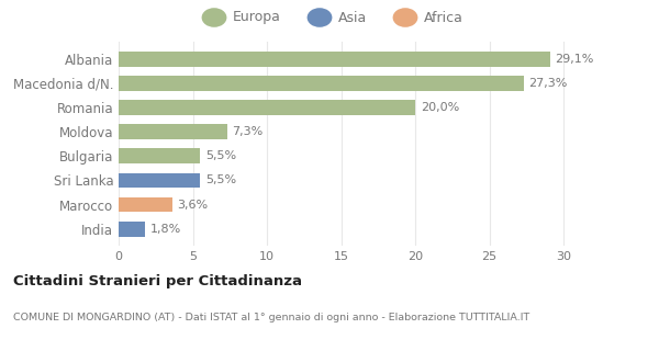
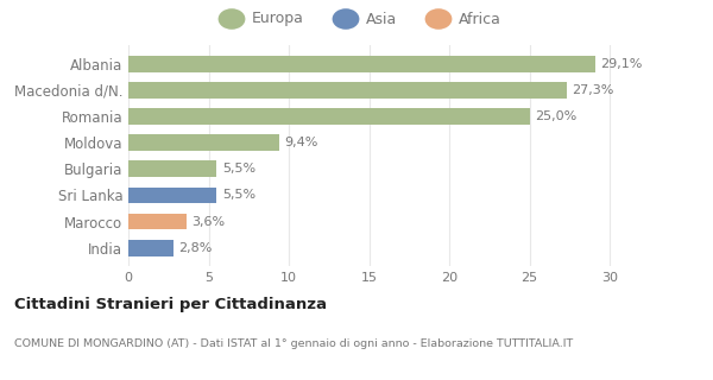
Romania: 20,0% -> 25,0%
Moldova: 7,3% -> 9,4%
India: 1,8% -> 2,8%
